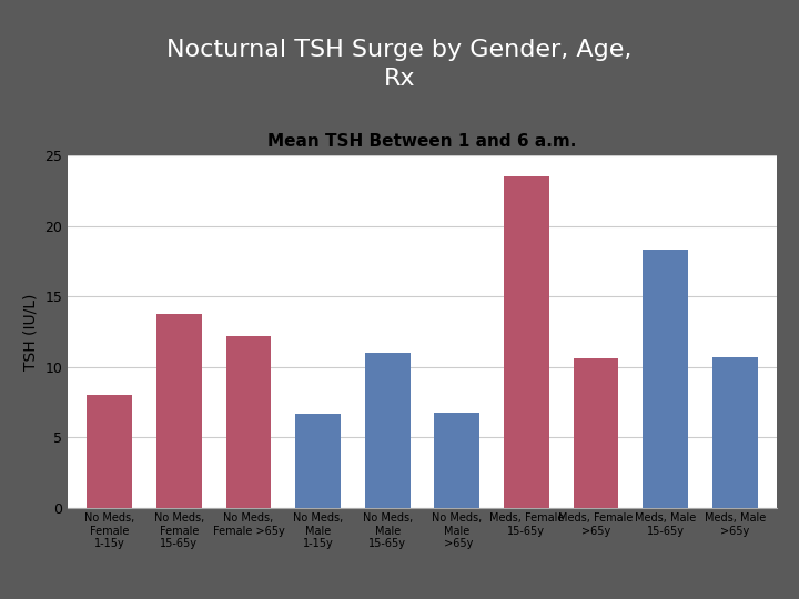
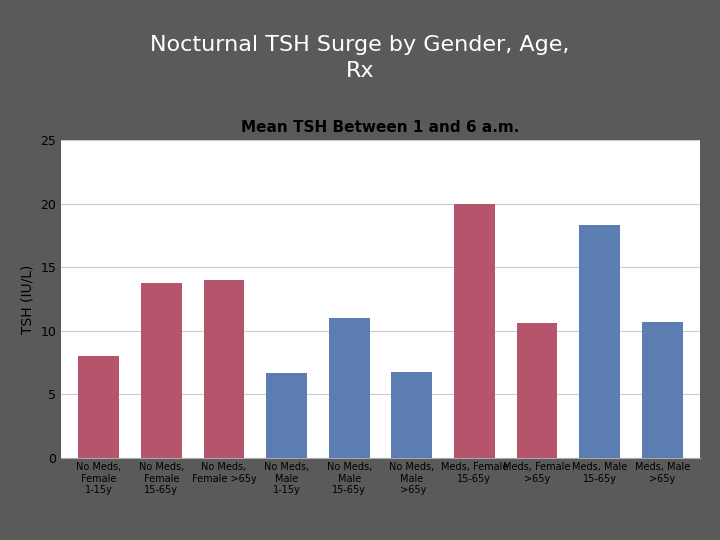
No Meds, Female >65y: 12.2 -> 14.0
Meds, Female 15-65y: 23.5 -> 20.0
